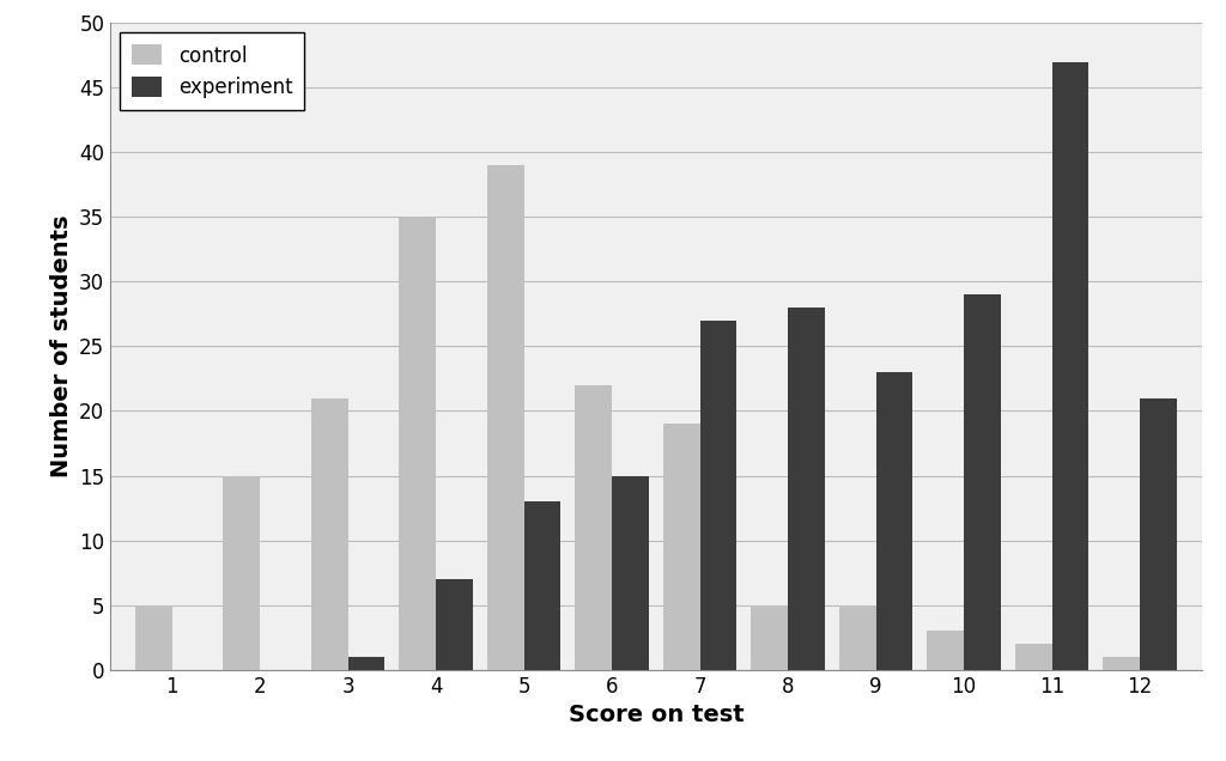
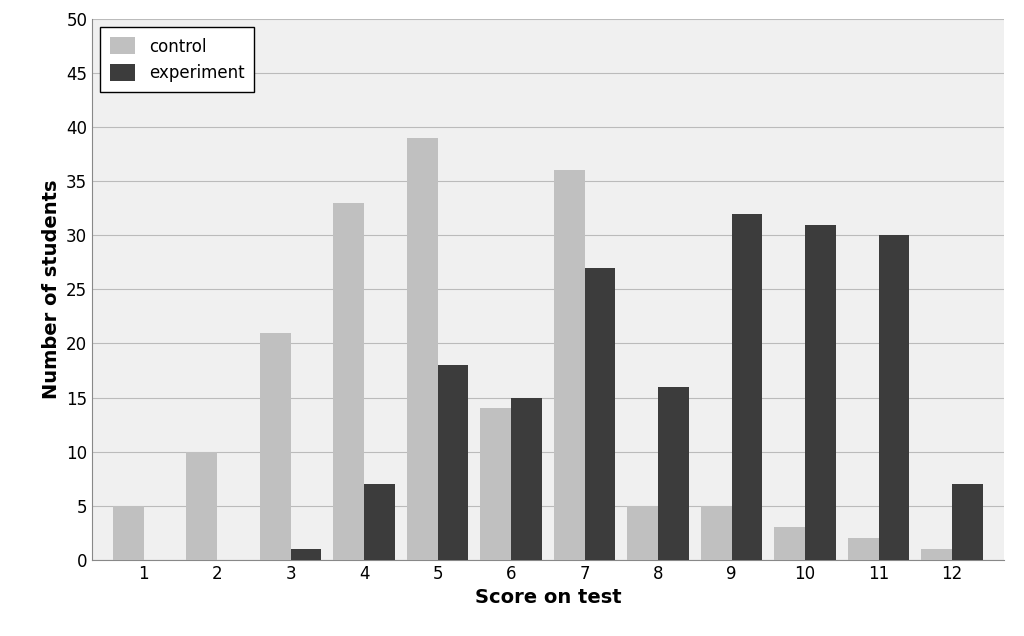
control/2: 15 -> 10
control/4: 35 -> 33
experiment/5: 13 -> 18
control/6: 22 -> 14
control/7: 19 -> 36
experiment/8: 28 -> 16
experiment/9: 23 -> 32
experiment/10: 29 -> 31
experiment/11: 47 -> 30
experiment/12: 21 -> 7
